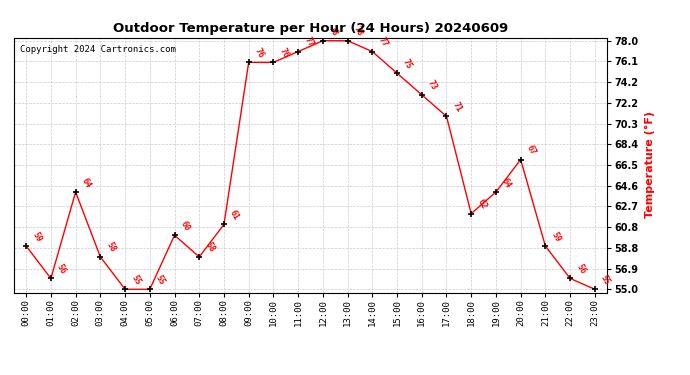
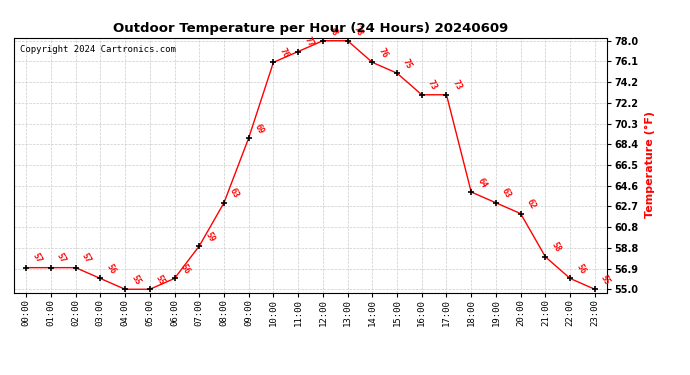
00:00: 59 -> 57
01:00: 56 -> 57
02:00: 64 -> 57
03:00: 58 -> 56
06:00: 60 -> 56
07:00: 58 -> 59
08:00: 61 -> 63
09:00: 76 -> 69
14:00: 77 -> 76
17:00: 71 -> 73
18:00: 62 -> 64
19:00: 64 -> 63
20:00: 67 -> 62
21:00: 59 -> 58
